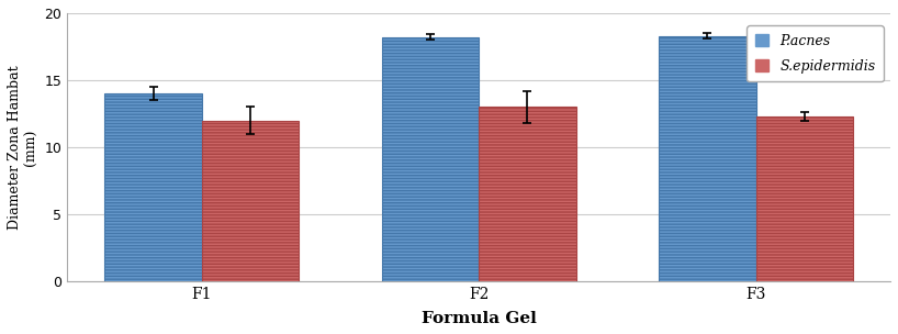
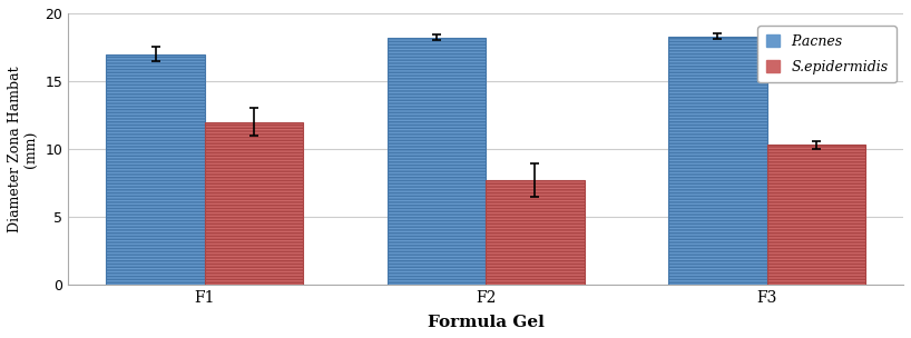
P.acnes/F1: 14.0 -> 17.0
S.epidermidis/F2: 13.0 -> 7.7
S.epidermidis/F3: 12.3 -> 10.3
